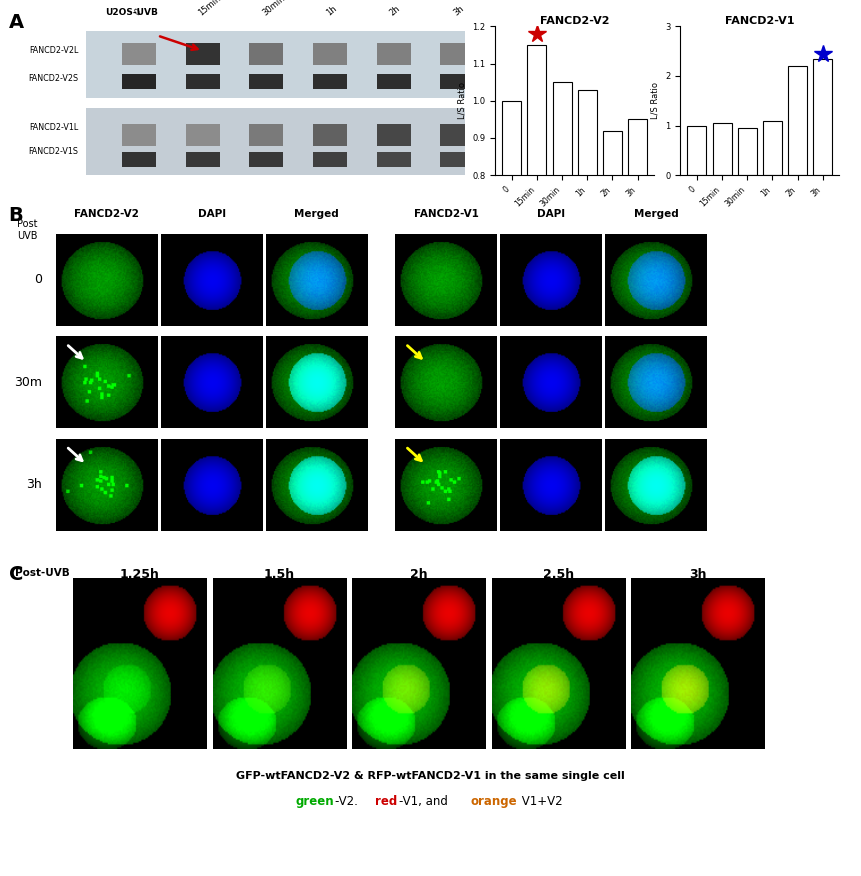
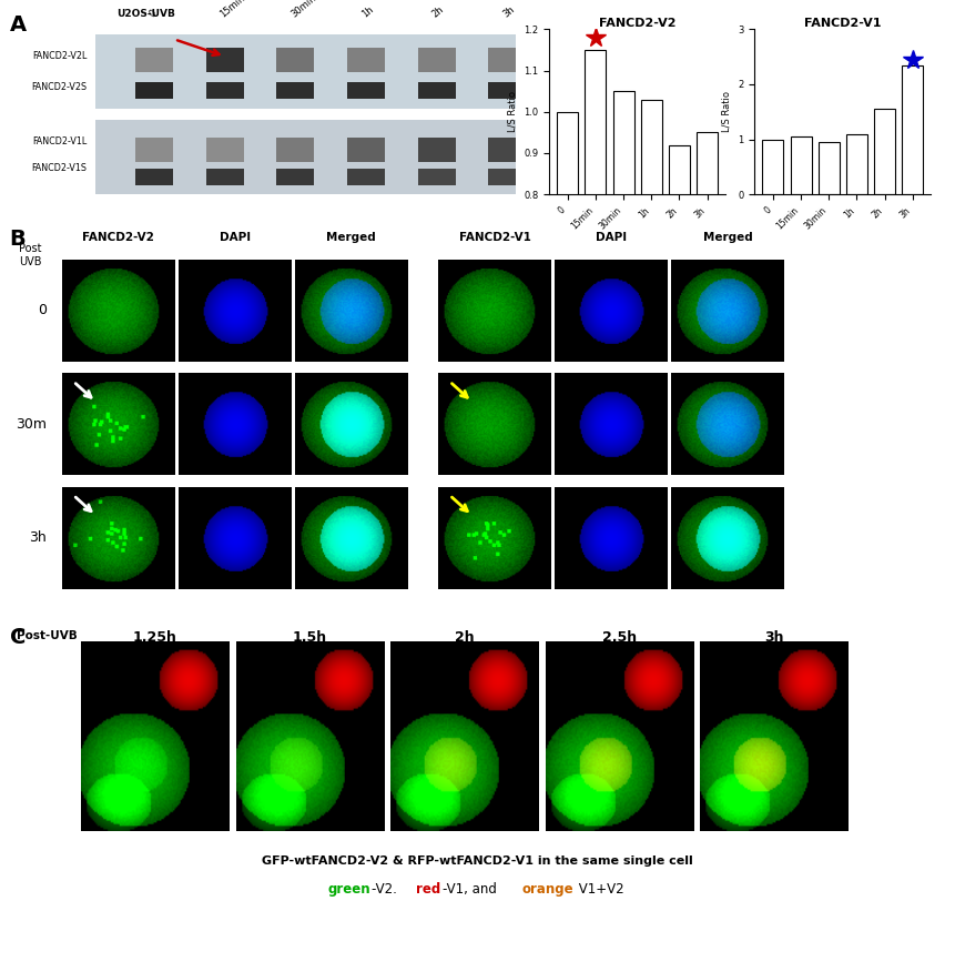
FANCD2-V1/2h: 2.20 -> 1.55
